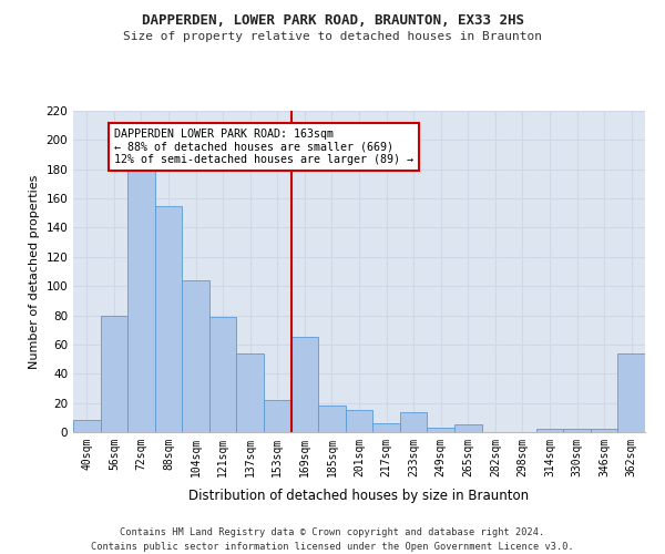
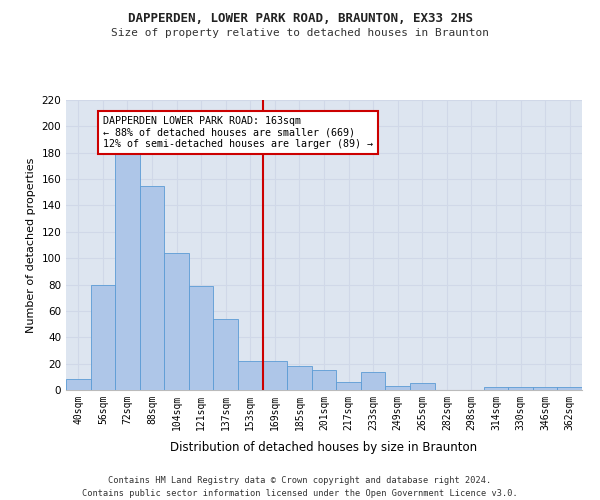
169sqm: 65 -> 22
362sqm: 54 -> 2
